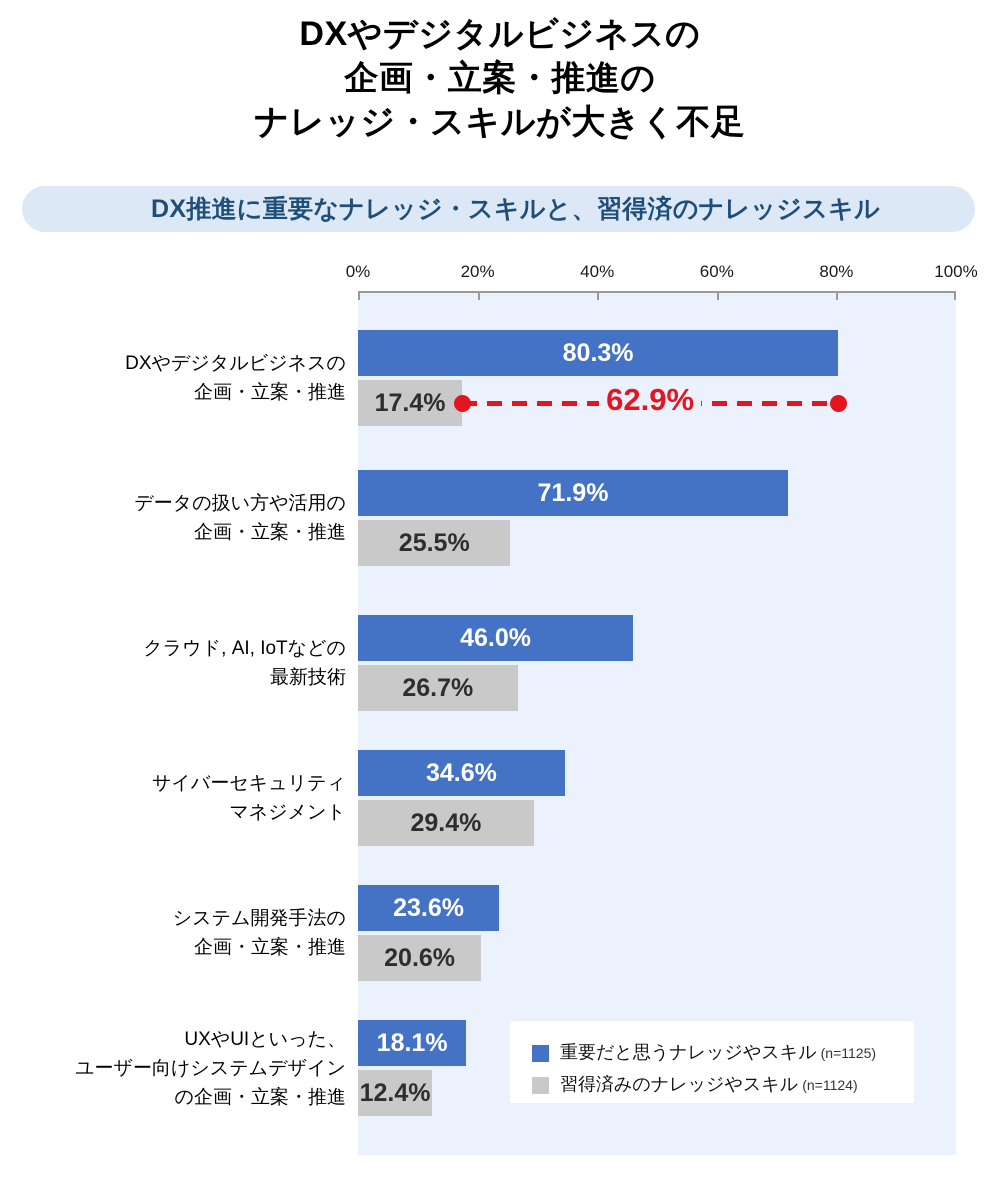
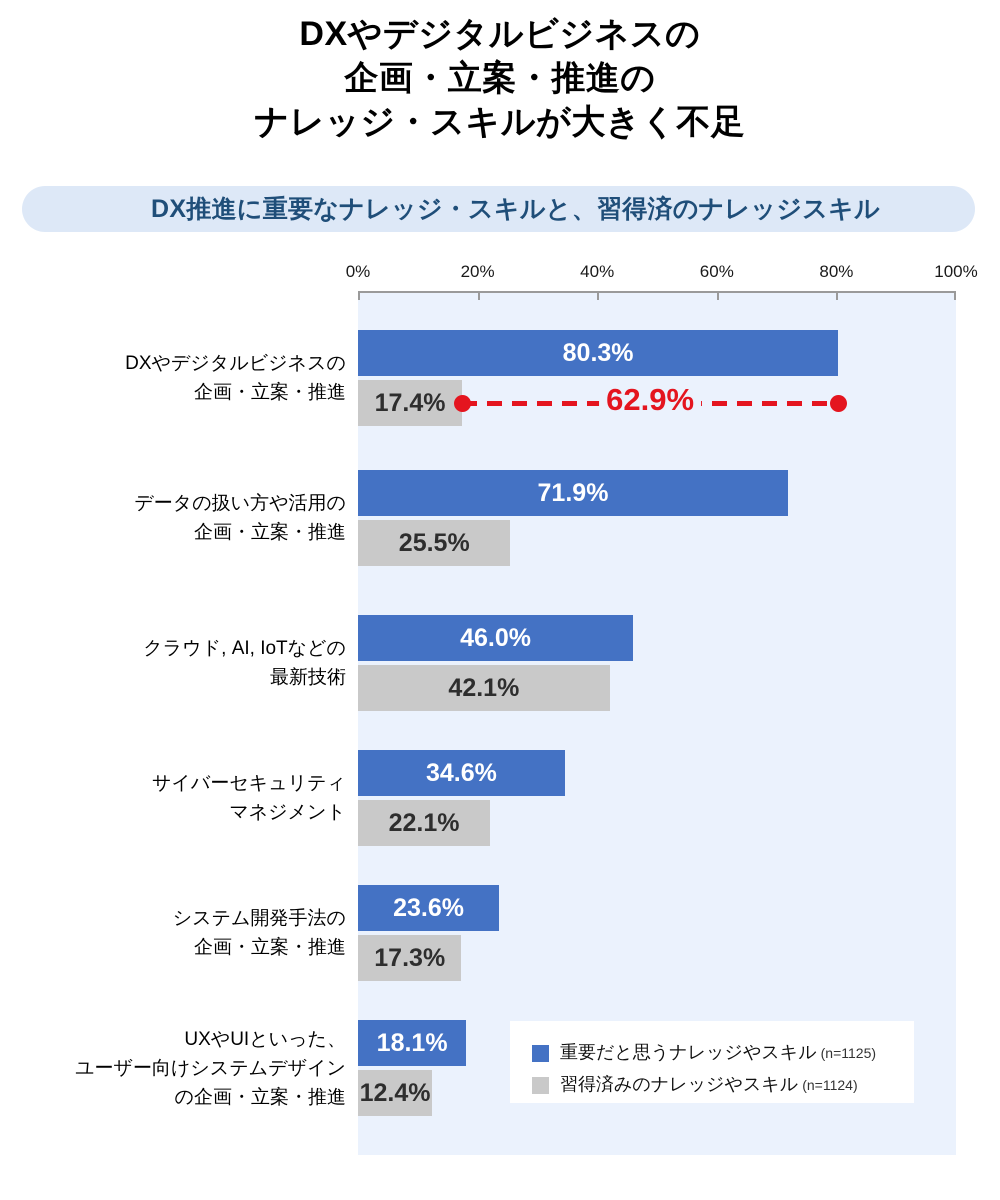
習得済みのナレッジやスキル/クラウド, AI, IoTなどの 最新技術: 26.7% -> 42.1%
習得済みのナレッジやスキル/サイバーセキュリティ マネジメント: 29.4% -> 22.1%
習得済みのナレッジやスキル/システム開発手法の 企画・立案・推進: 20.6% -> 17.3%
